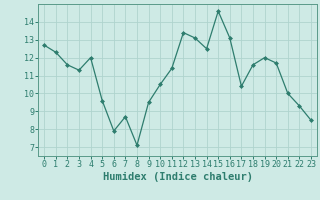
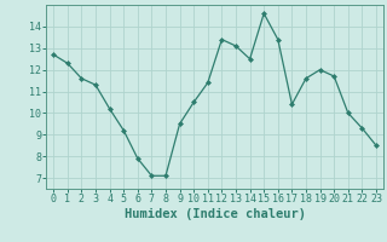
4: 12.0 -> 10.2
5: 9.6 -> 9.2
7: 8.7 -> 7.1
16: 13.1 -> 13.4
